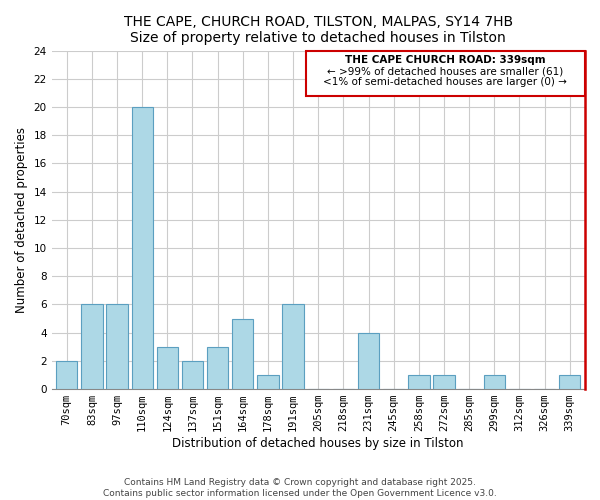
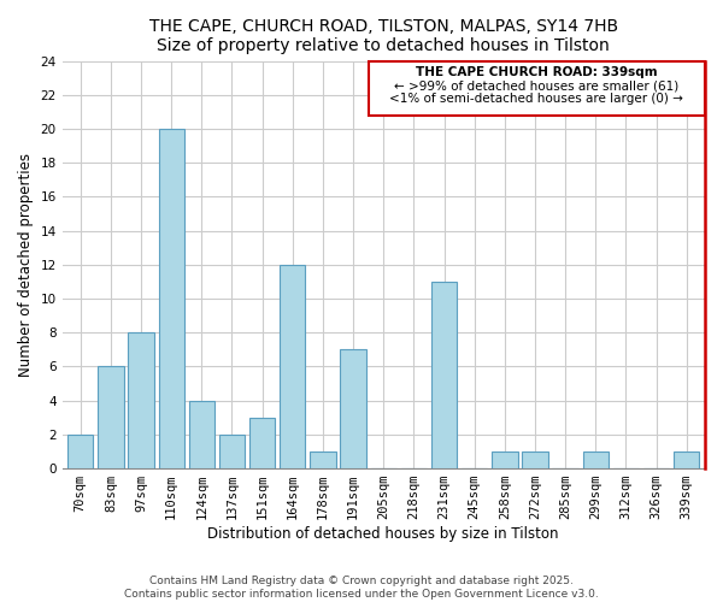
97sqm: 6 -> 8
124sqm: 3 -> 4
164sqm: 5 -> 12
191sqm: 6 -> 7
231sqm: 4 -> 11
